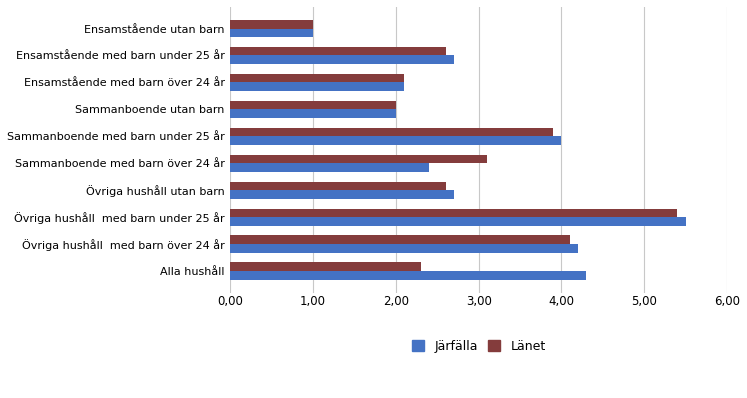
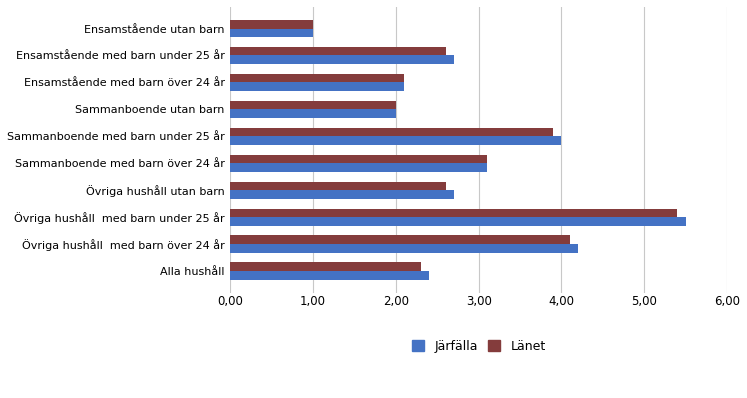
Järfälla/Sammanboende med barn över 24 år: 2,4 -> 3,1
Järfälla/Alla hushåll: 4,3 -> 2,4
